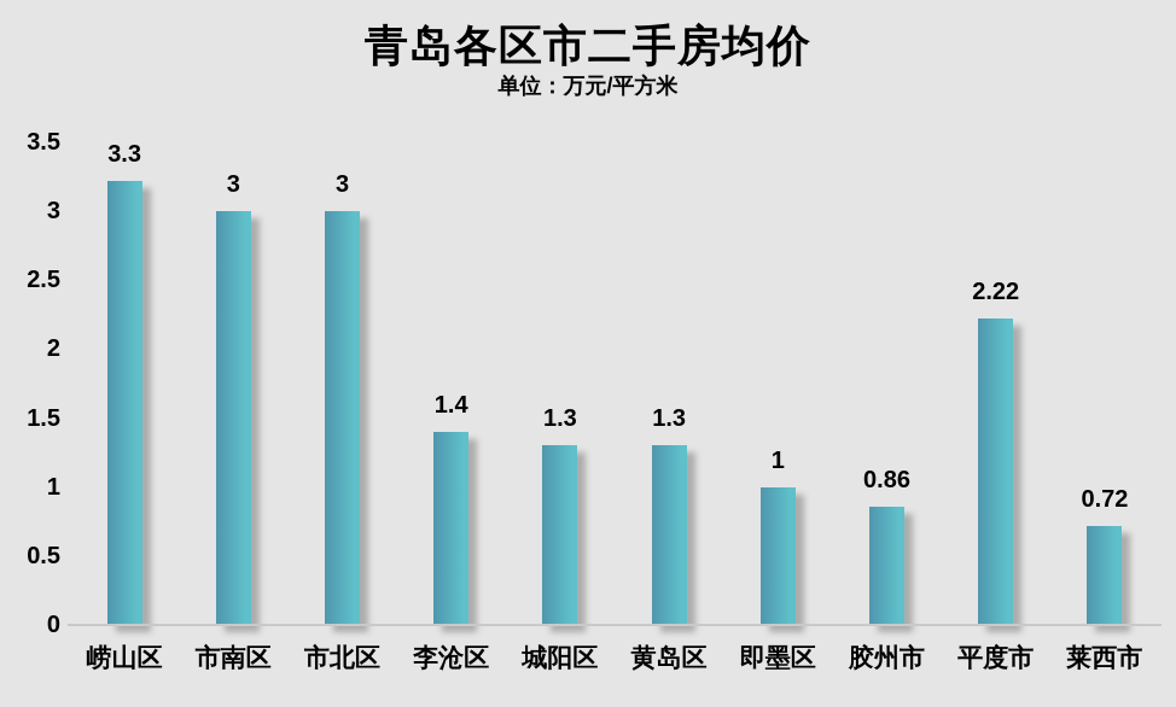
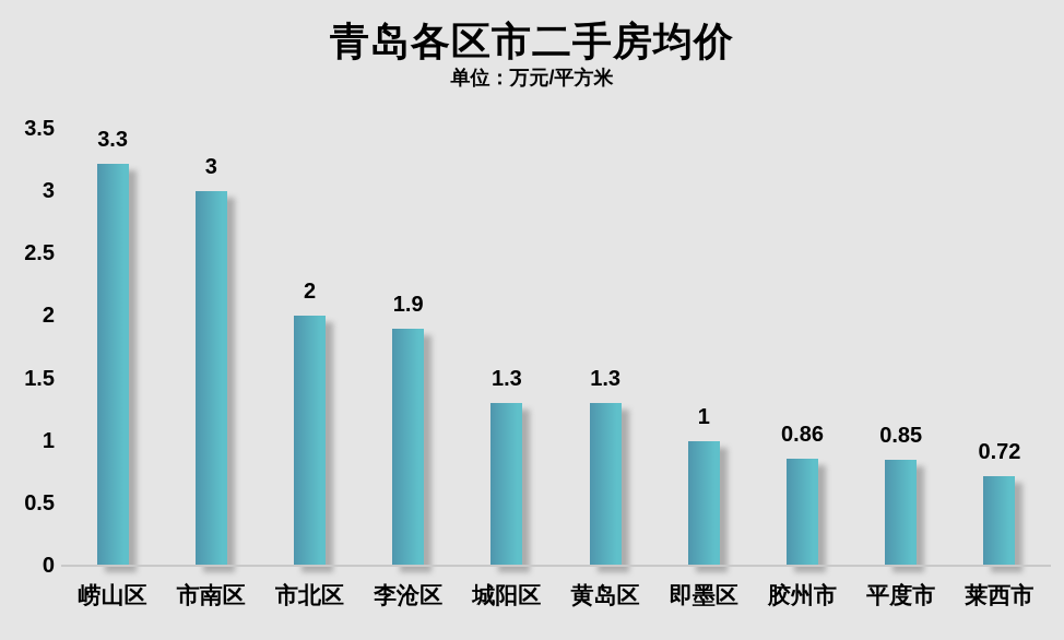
市北区: 3 -> 2
李沧区: 1.4 -> 1.9
平度市: 2.22 -> 0.85
